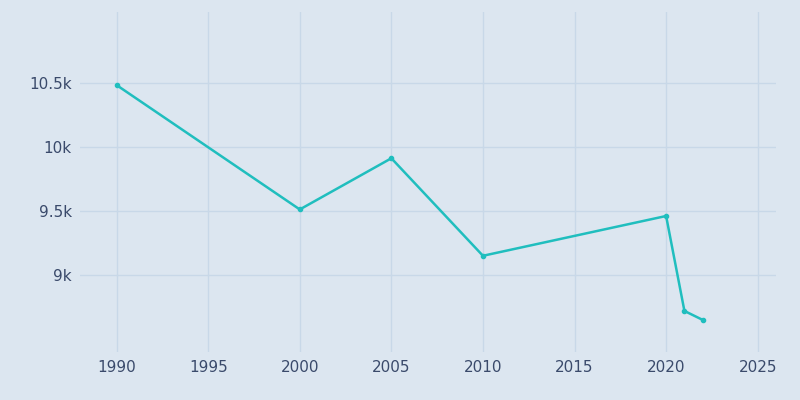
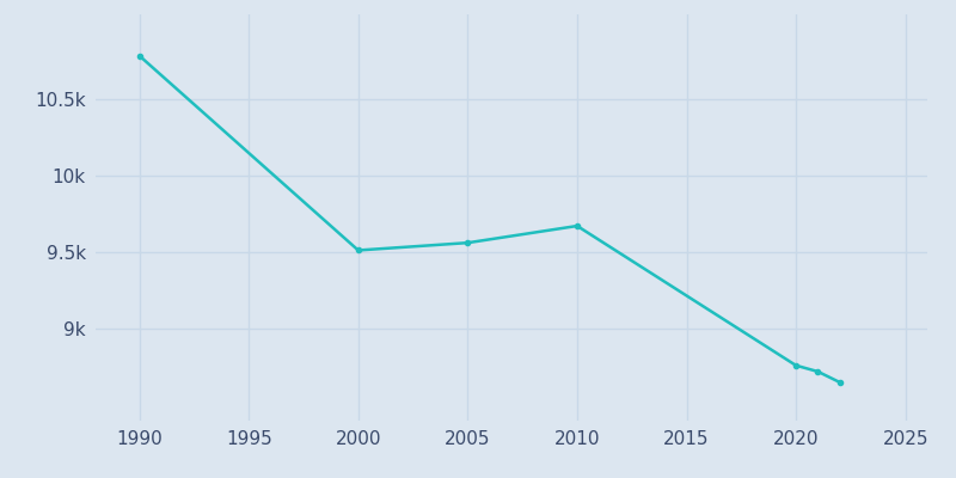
1990: 10.48k -> 10.78k
2005: 9.91k -> 9.56k
2010: 9.15k -> 9.67k
2020: 9.46k -> 8.76k
